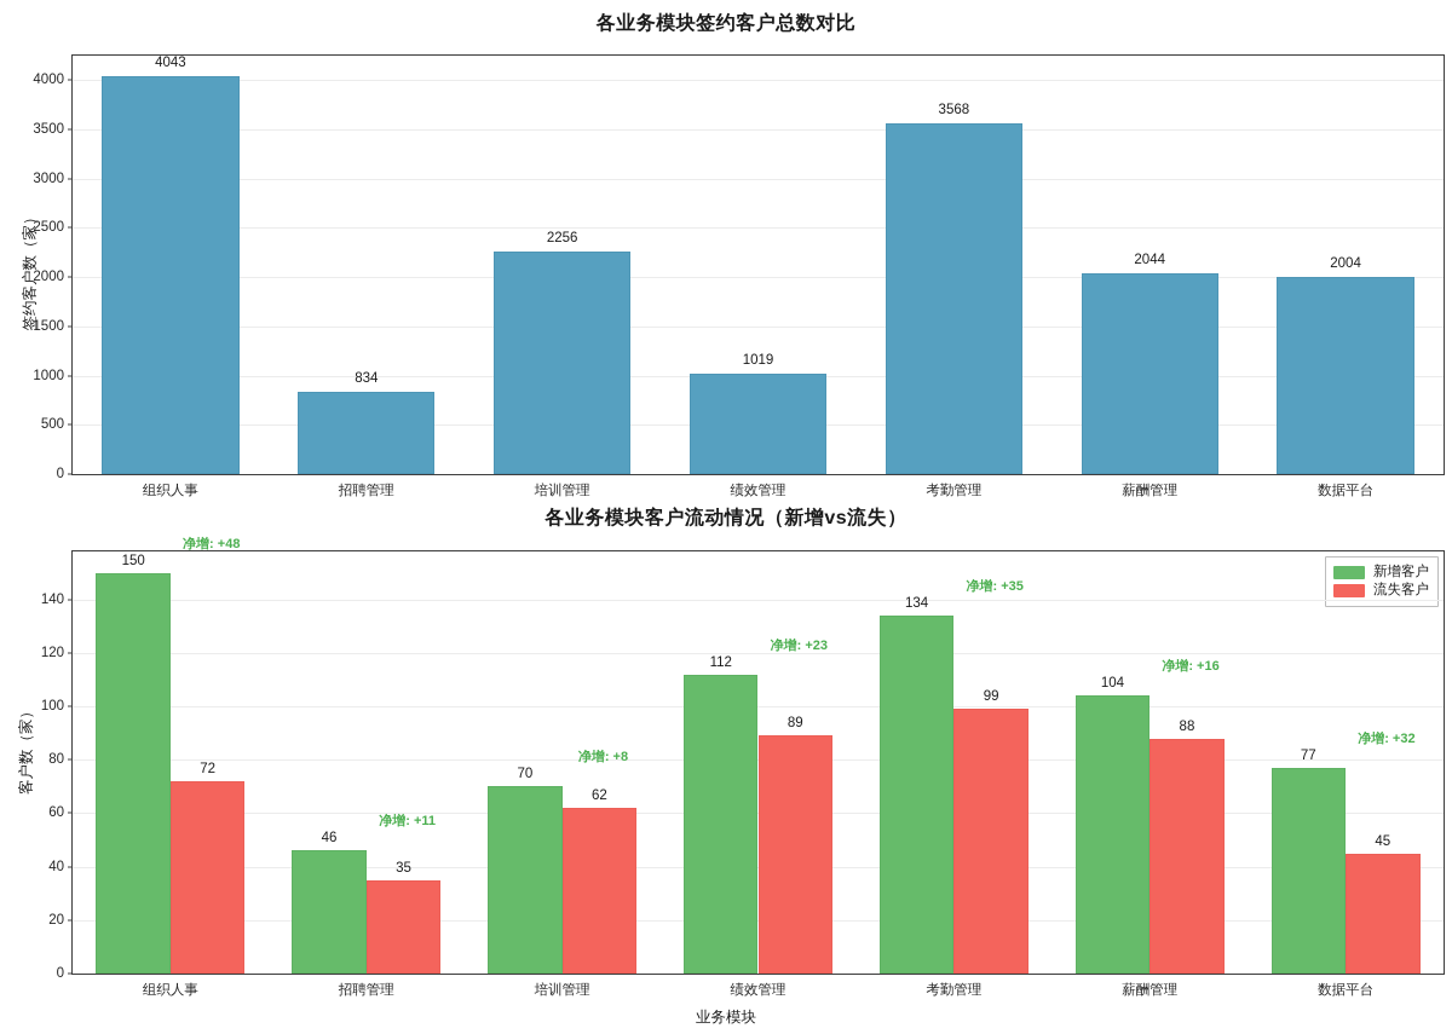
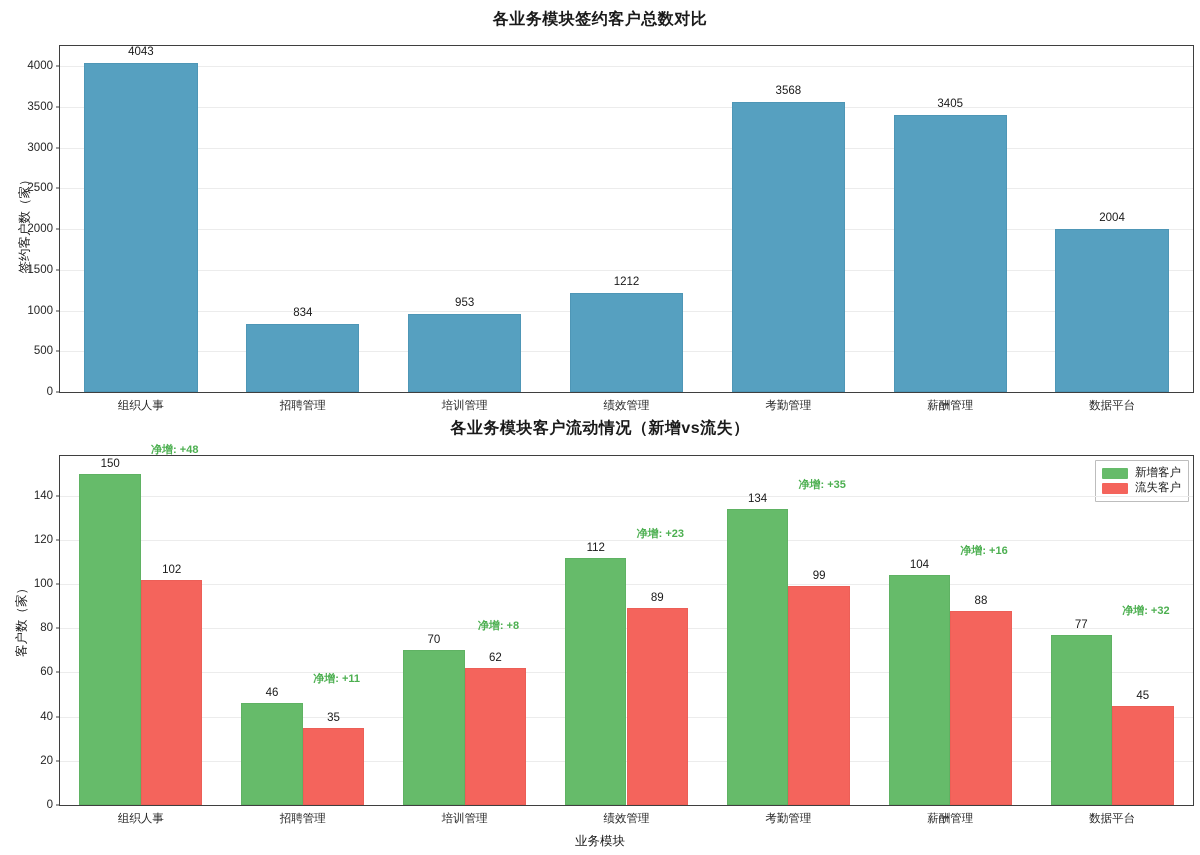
各业务模块签约客户总数对比/培训管理: 2256 -> 953
各业务模块签约客户总数对比/绩效管理: 1019 -> 1212
各业务模块签约客户总数对比/薪酬管理: 2044 -> 3405
各业务模块客户流动情况（新增vs流失）/流失客户/组织人事: 72 -> 102
